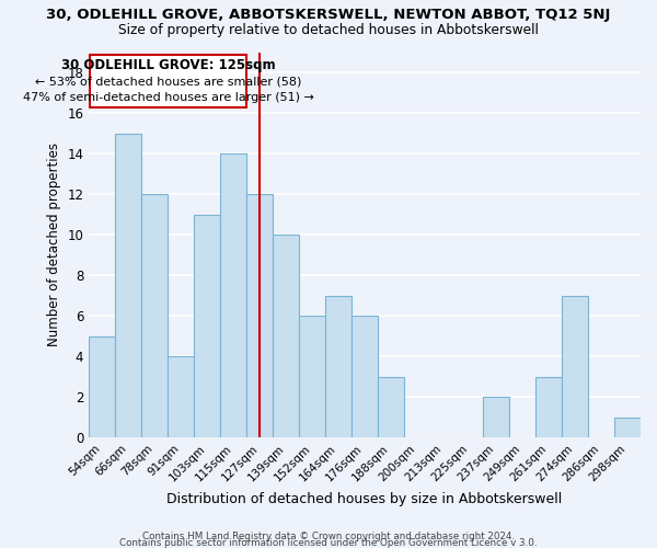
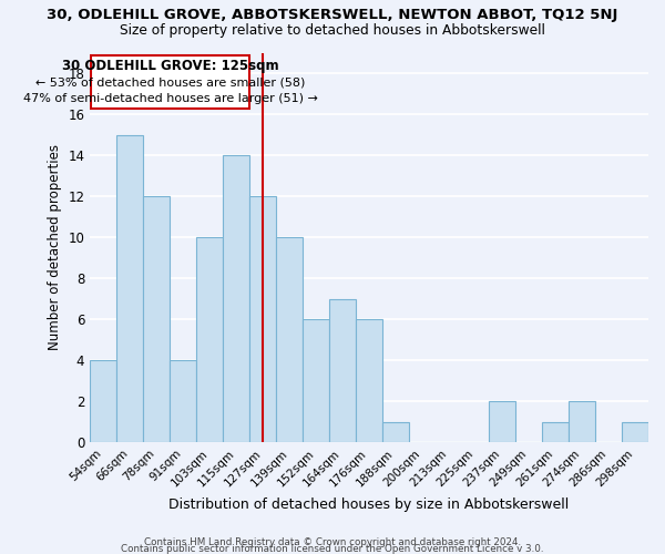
54sqm: 5 -> 4
103sqm: 11 -> 10
188sqm: 3 -> 1
261sqm: 3 -> 1
274sqm: 7 -> 2
